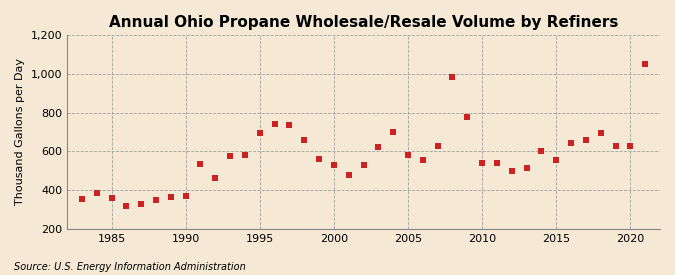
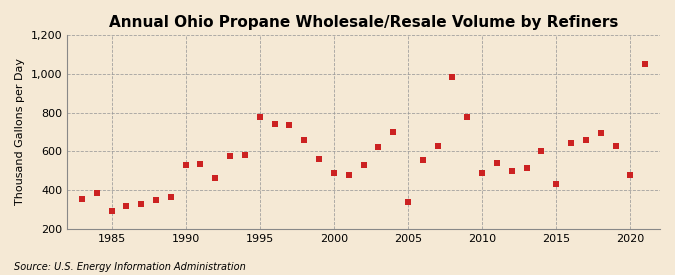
1985: 360 -> 290
1990: 370 -> 530
1995: 700 -> 780
2000: 530 -> 490
2005: 580 -> 340
2010: 540 -> 490
2015: 560 -> 430
2020: 630 -> 480
